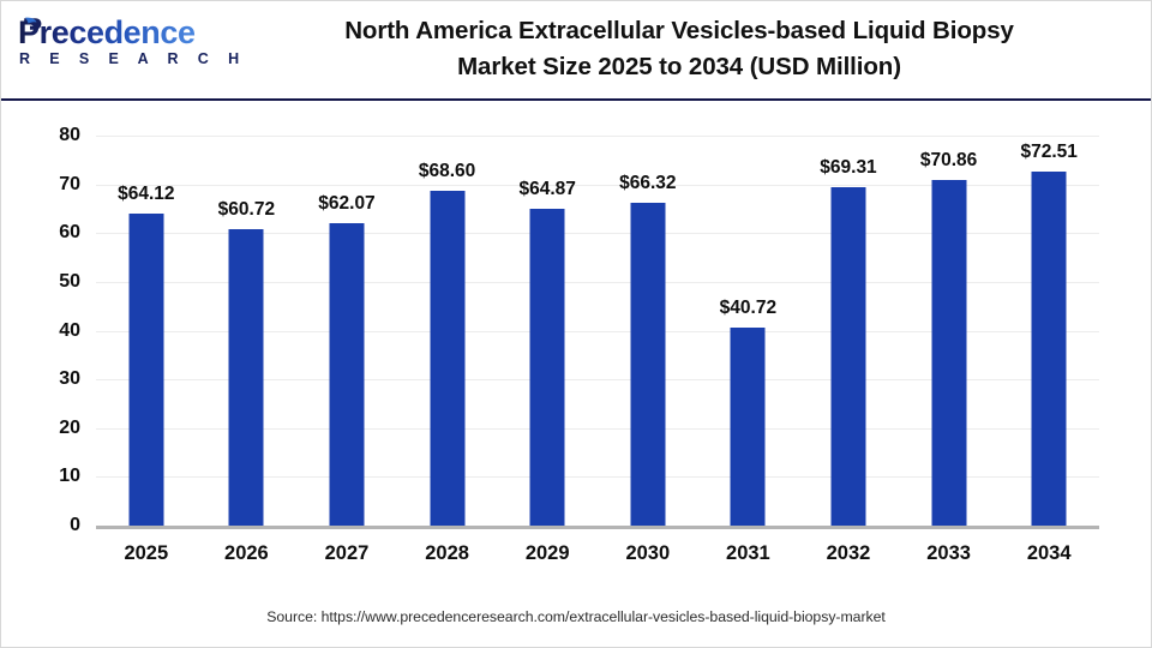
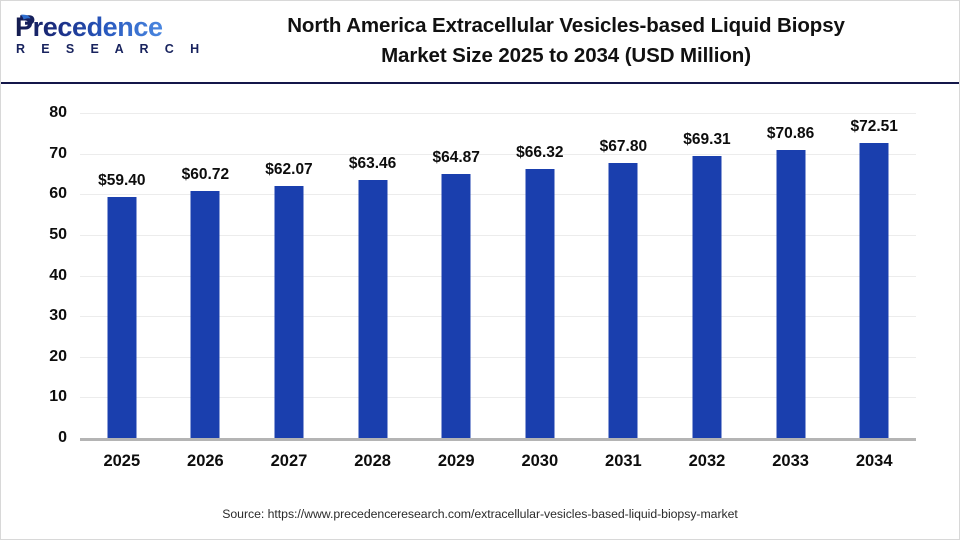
2025: $64.12 -> $59.40
2028: $68.60 -> $63.46
2031: $40.72 -> $67.80
